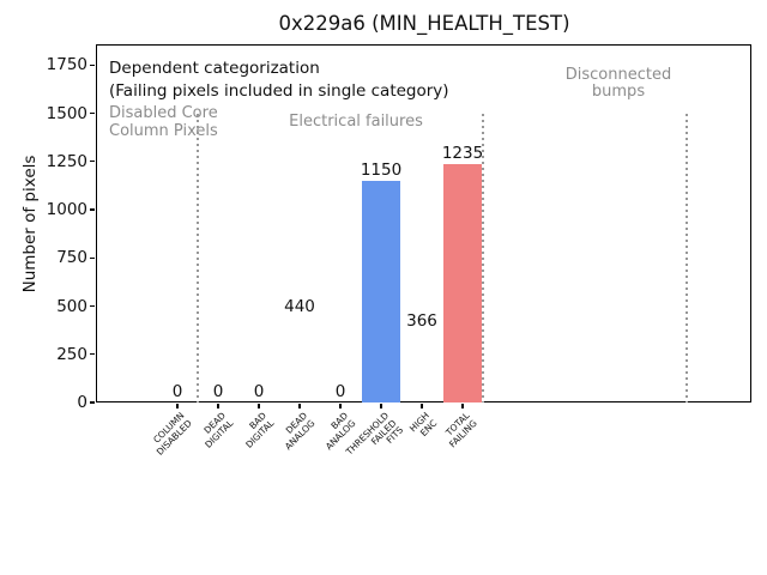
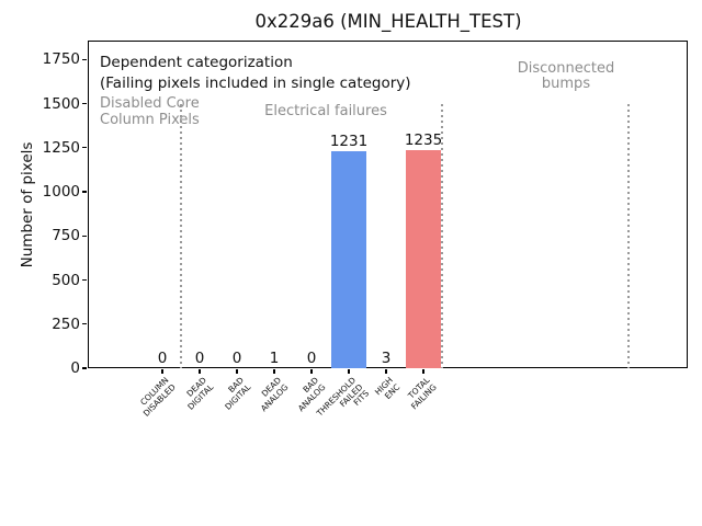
DEAD ANALOG: 440 -> 1
THRESHOLD FAILED FITS: 1150 -> 1231
HIGH ENC: 366 -> 3
